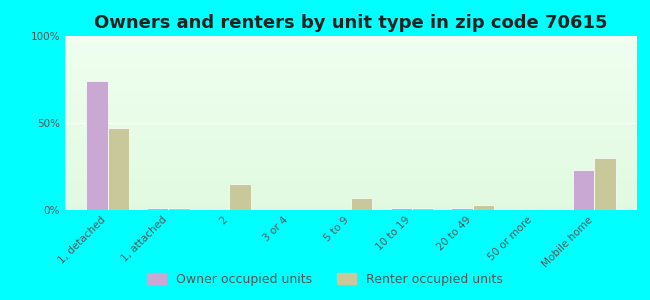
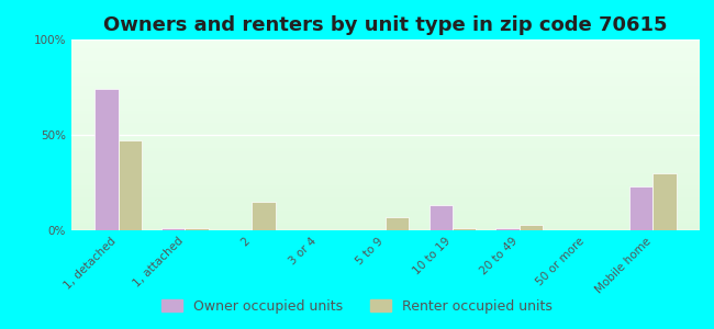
Owner occupied units/10 to 19: 1% -> 13%
